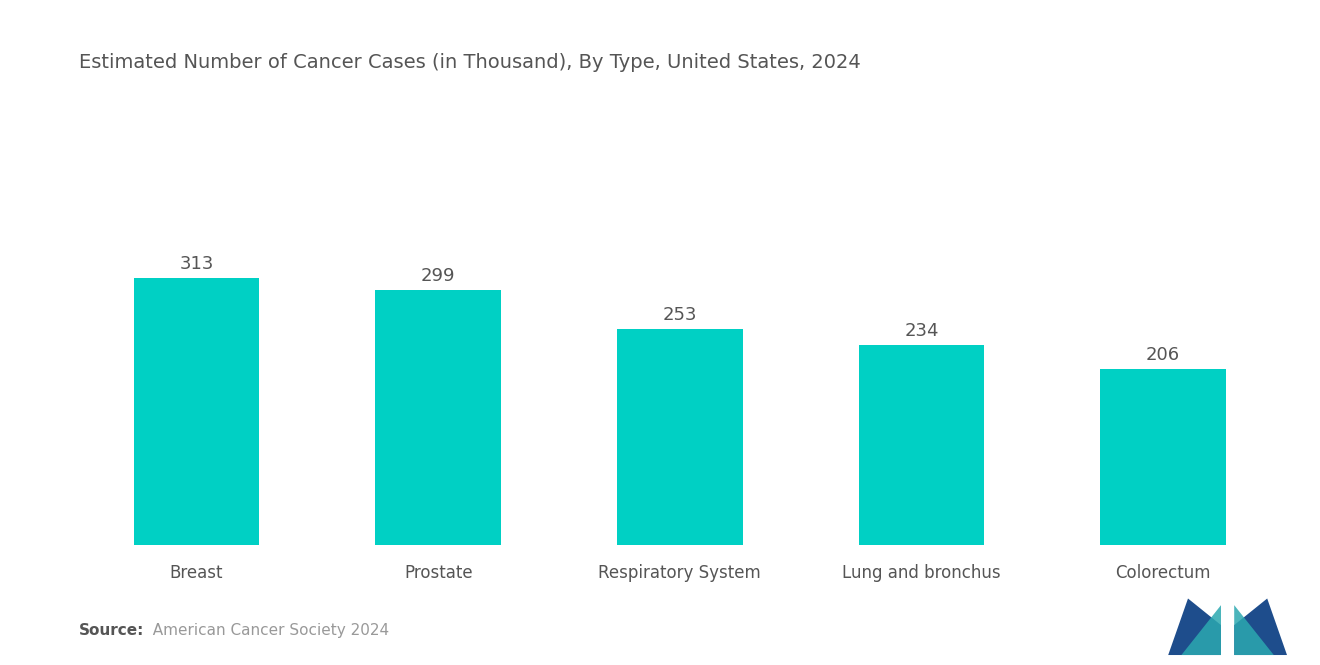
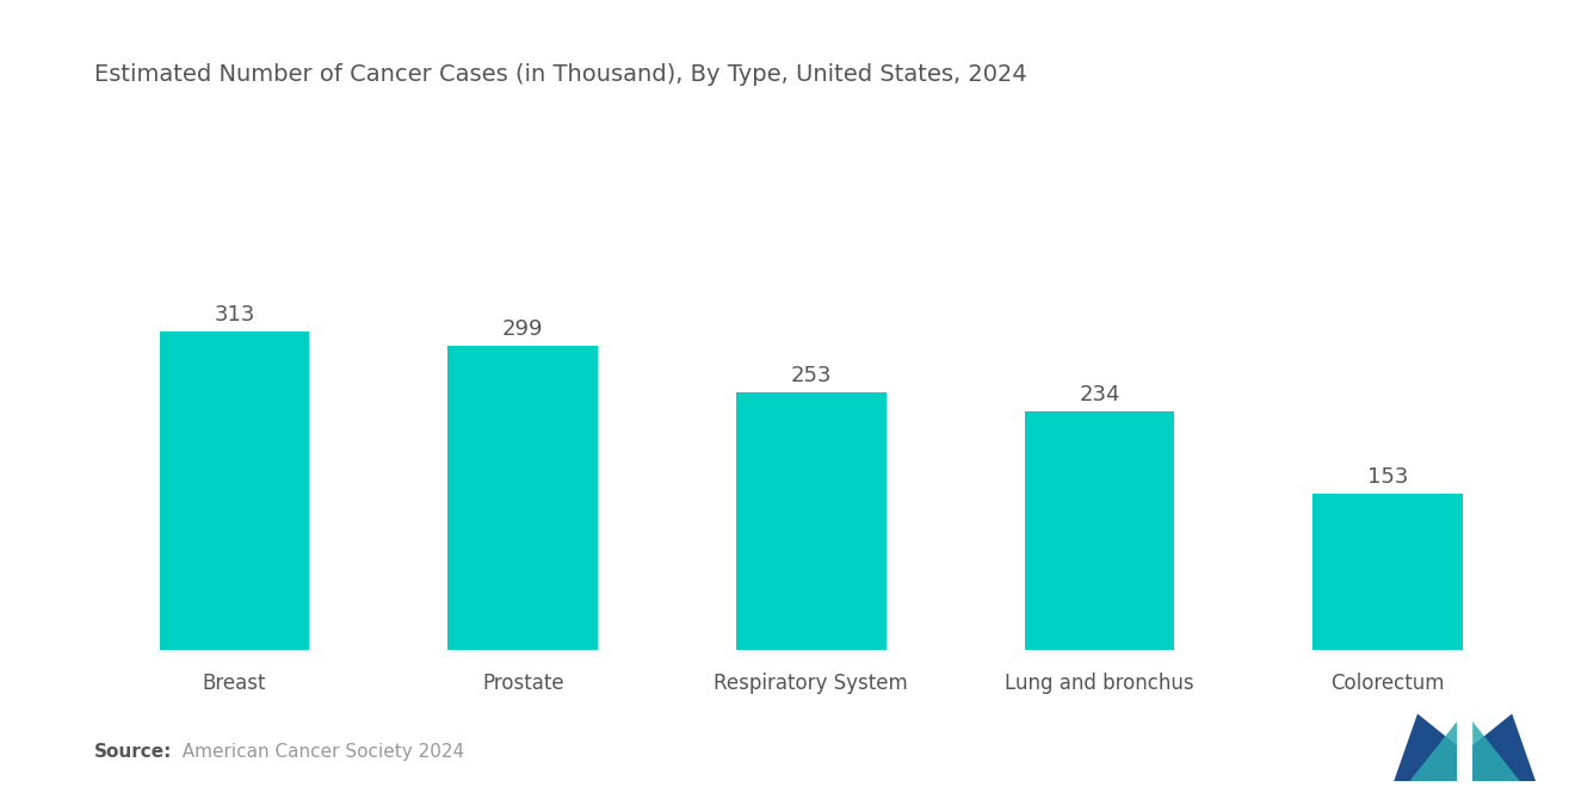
Colorectum: 206 -> 153
